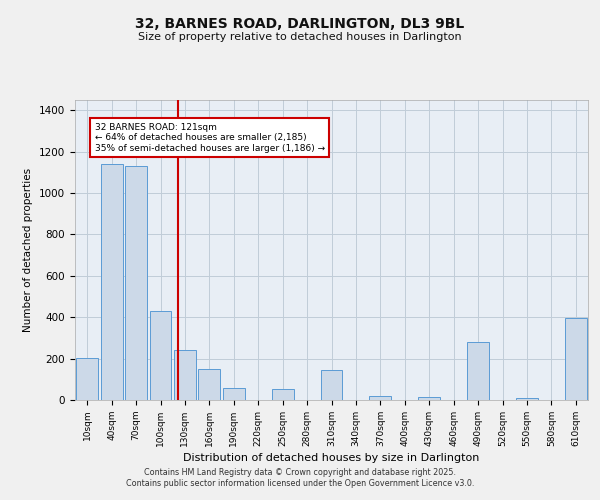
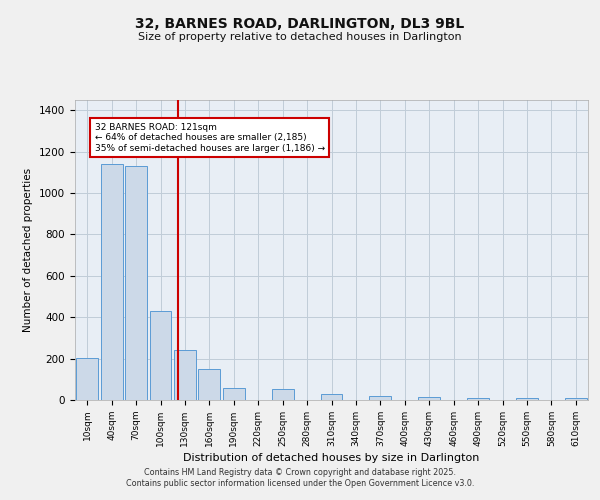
310sqm: 145 -> 30
490sqm: 280 -> 10
610sqm: 395 -> 8
